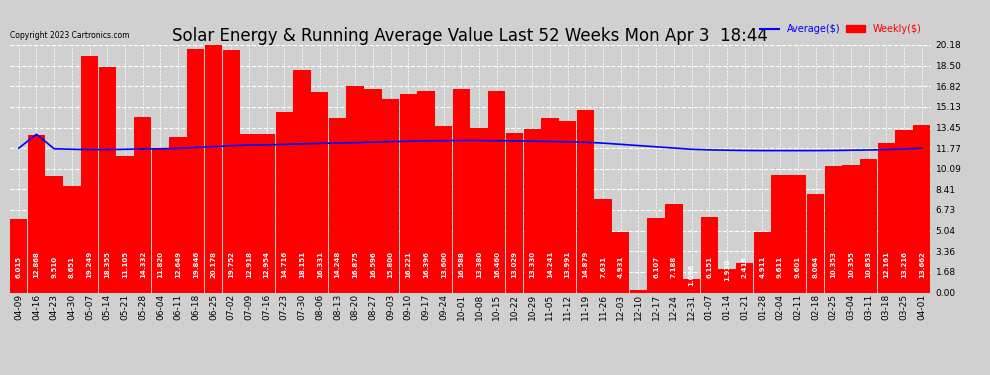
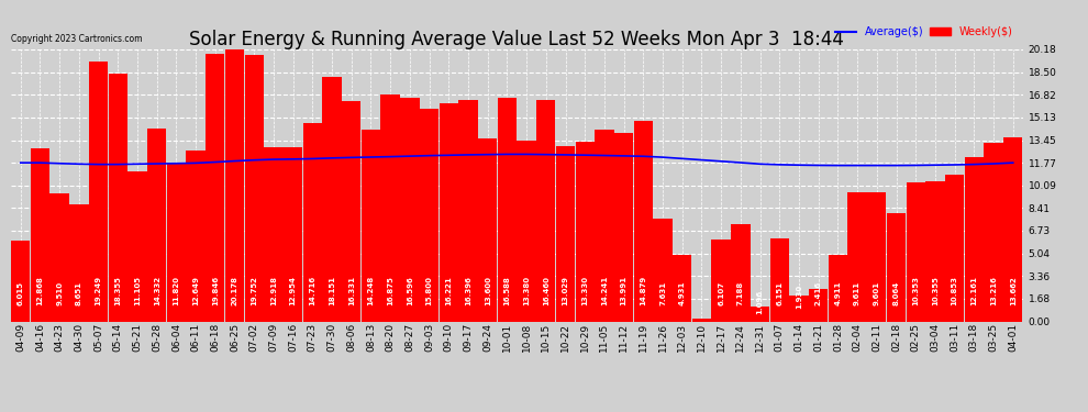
Average($)/04-16: 12.9 -> 11.8
